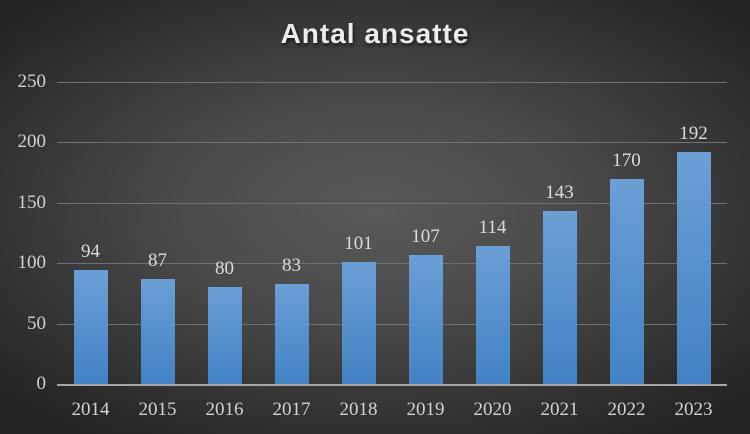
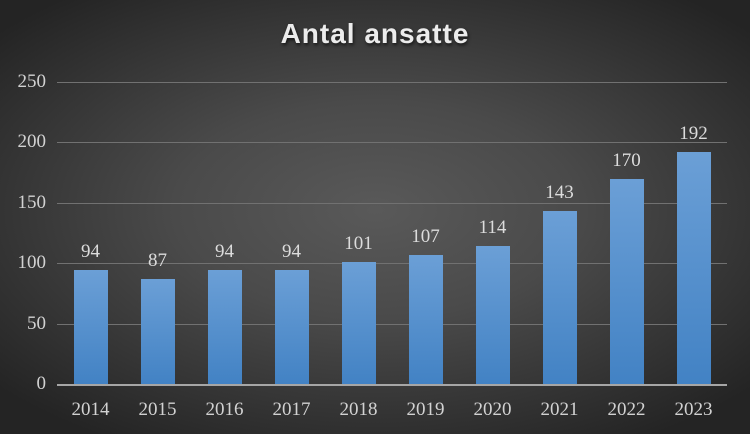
2016: 80 -> 94
2017: 83 -> 94
